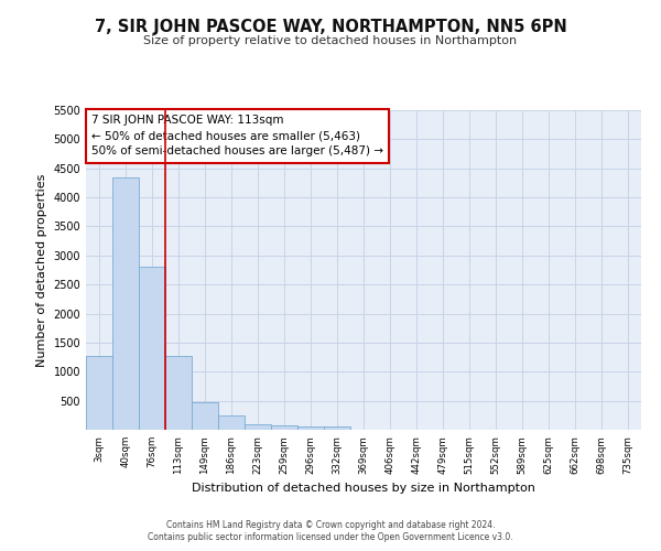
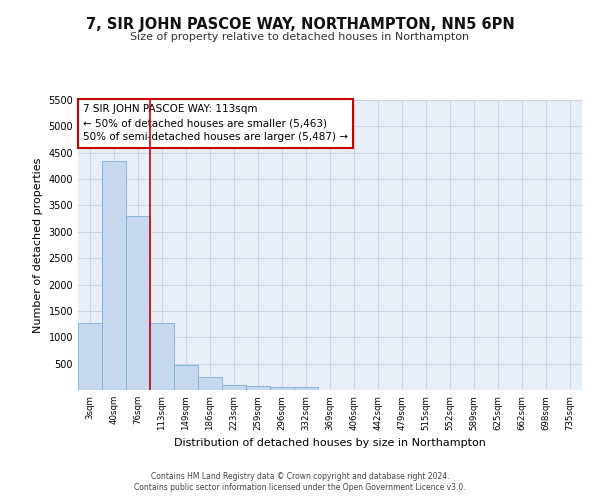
76sqm: 2800 -> 3300
